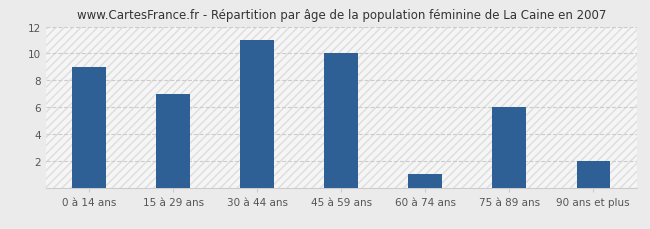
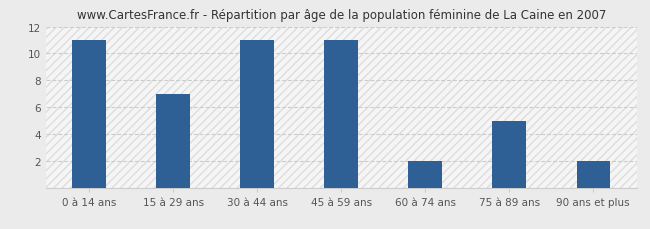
0 à 14 ans: 9 -> 11
45 à 59 ans: 10 -> 11
60 à 74 ans: 1 -> 2
75 à 89 ans: 6 -> 5
